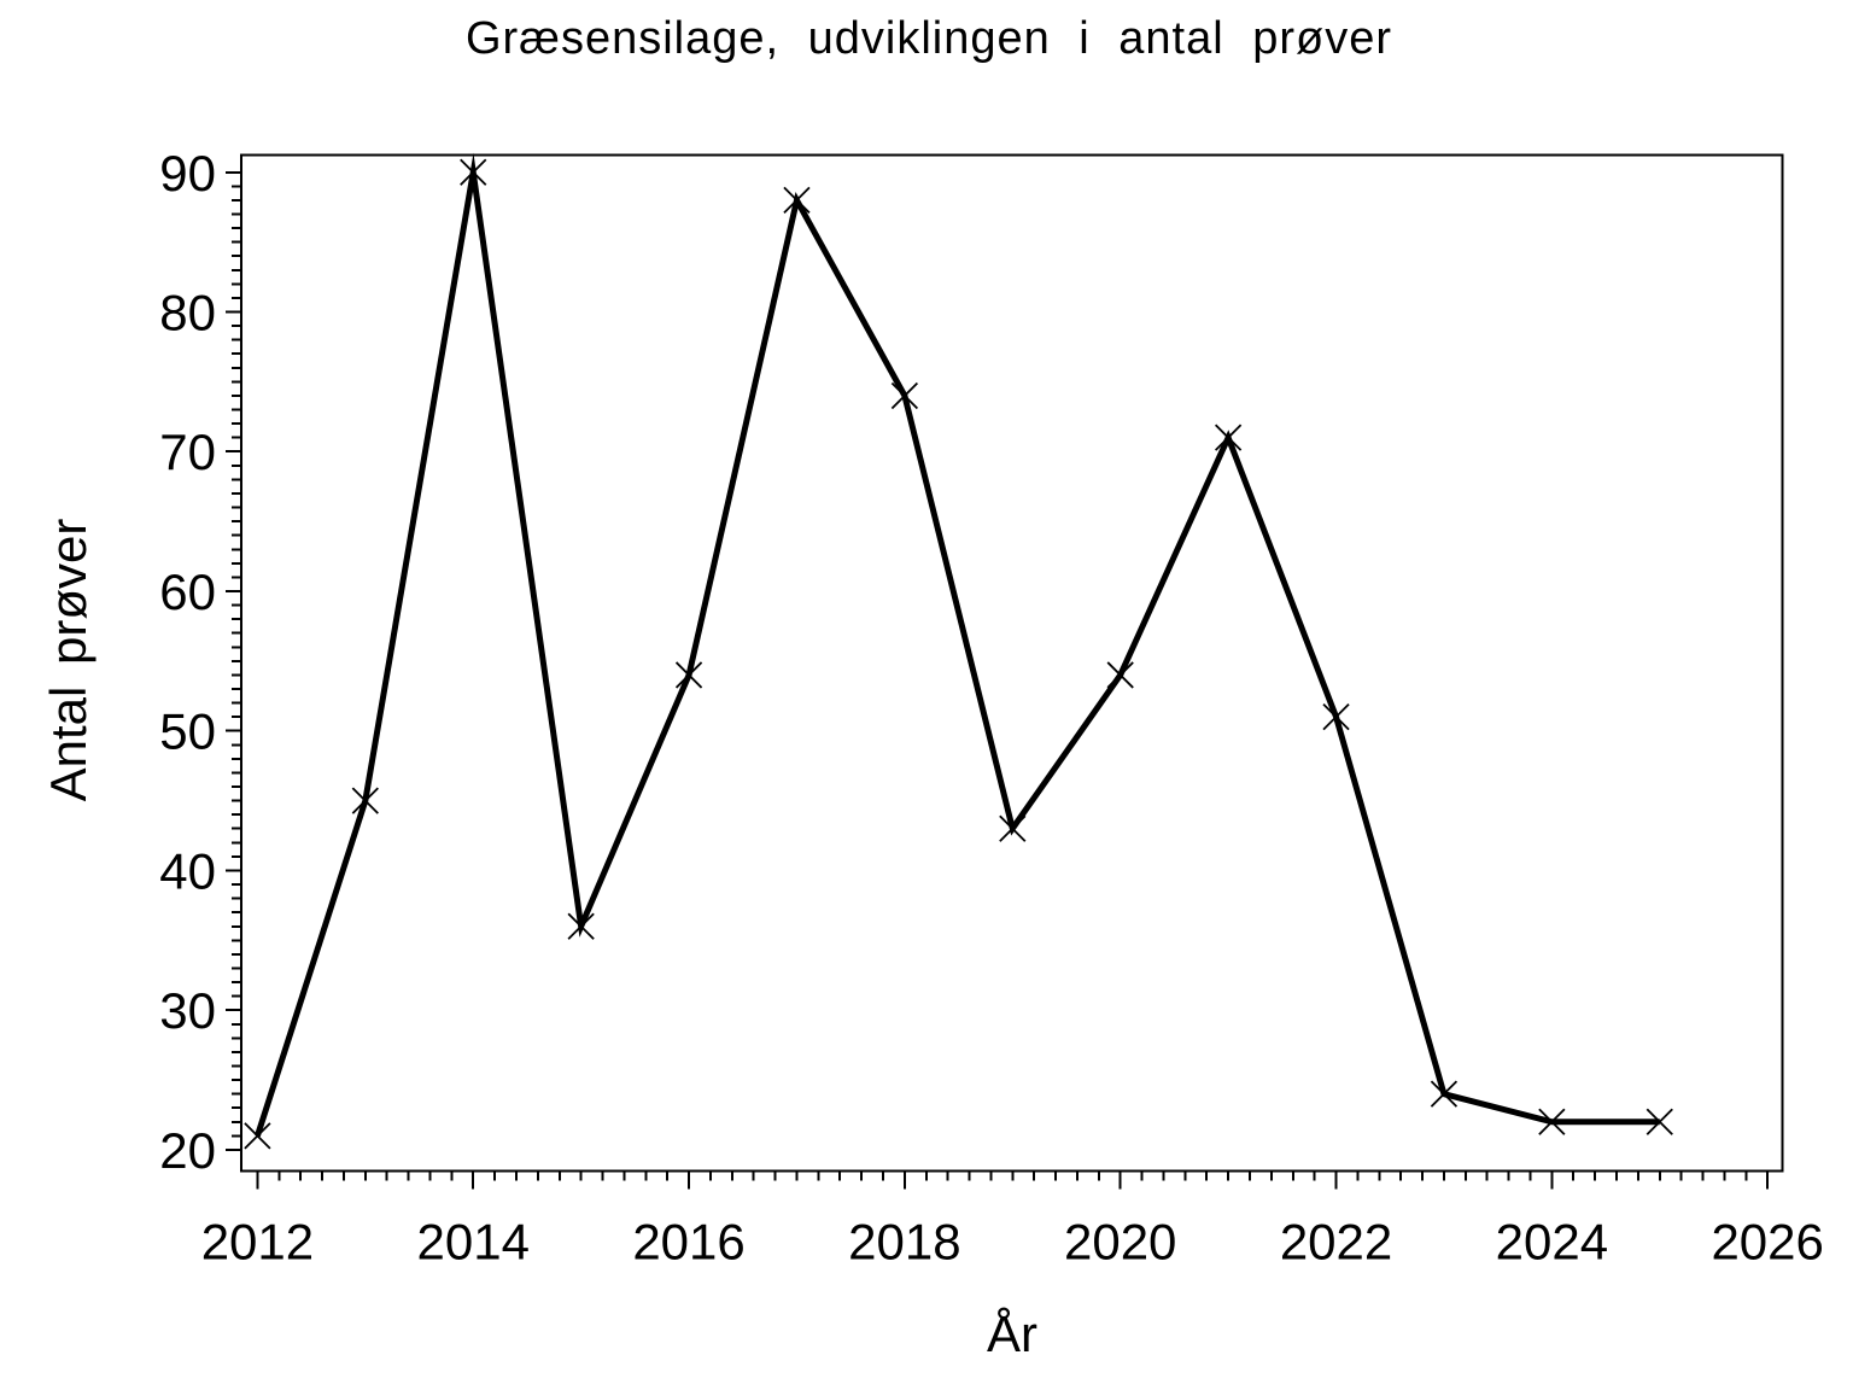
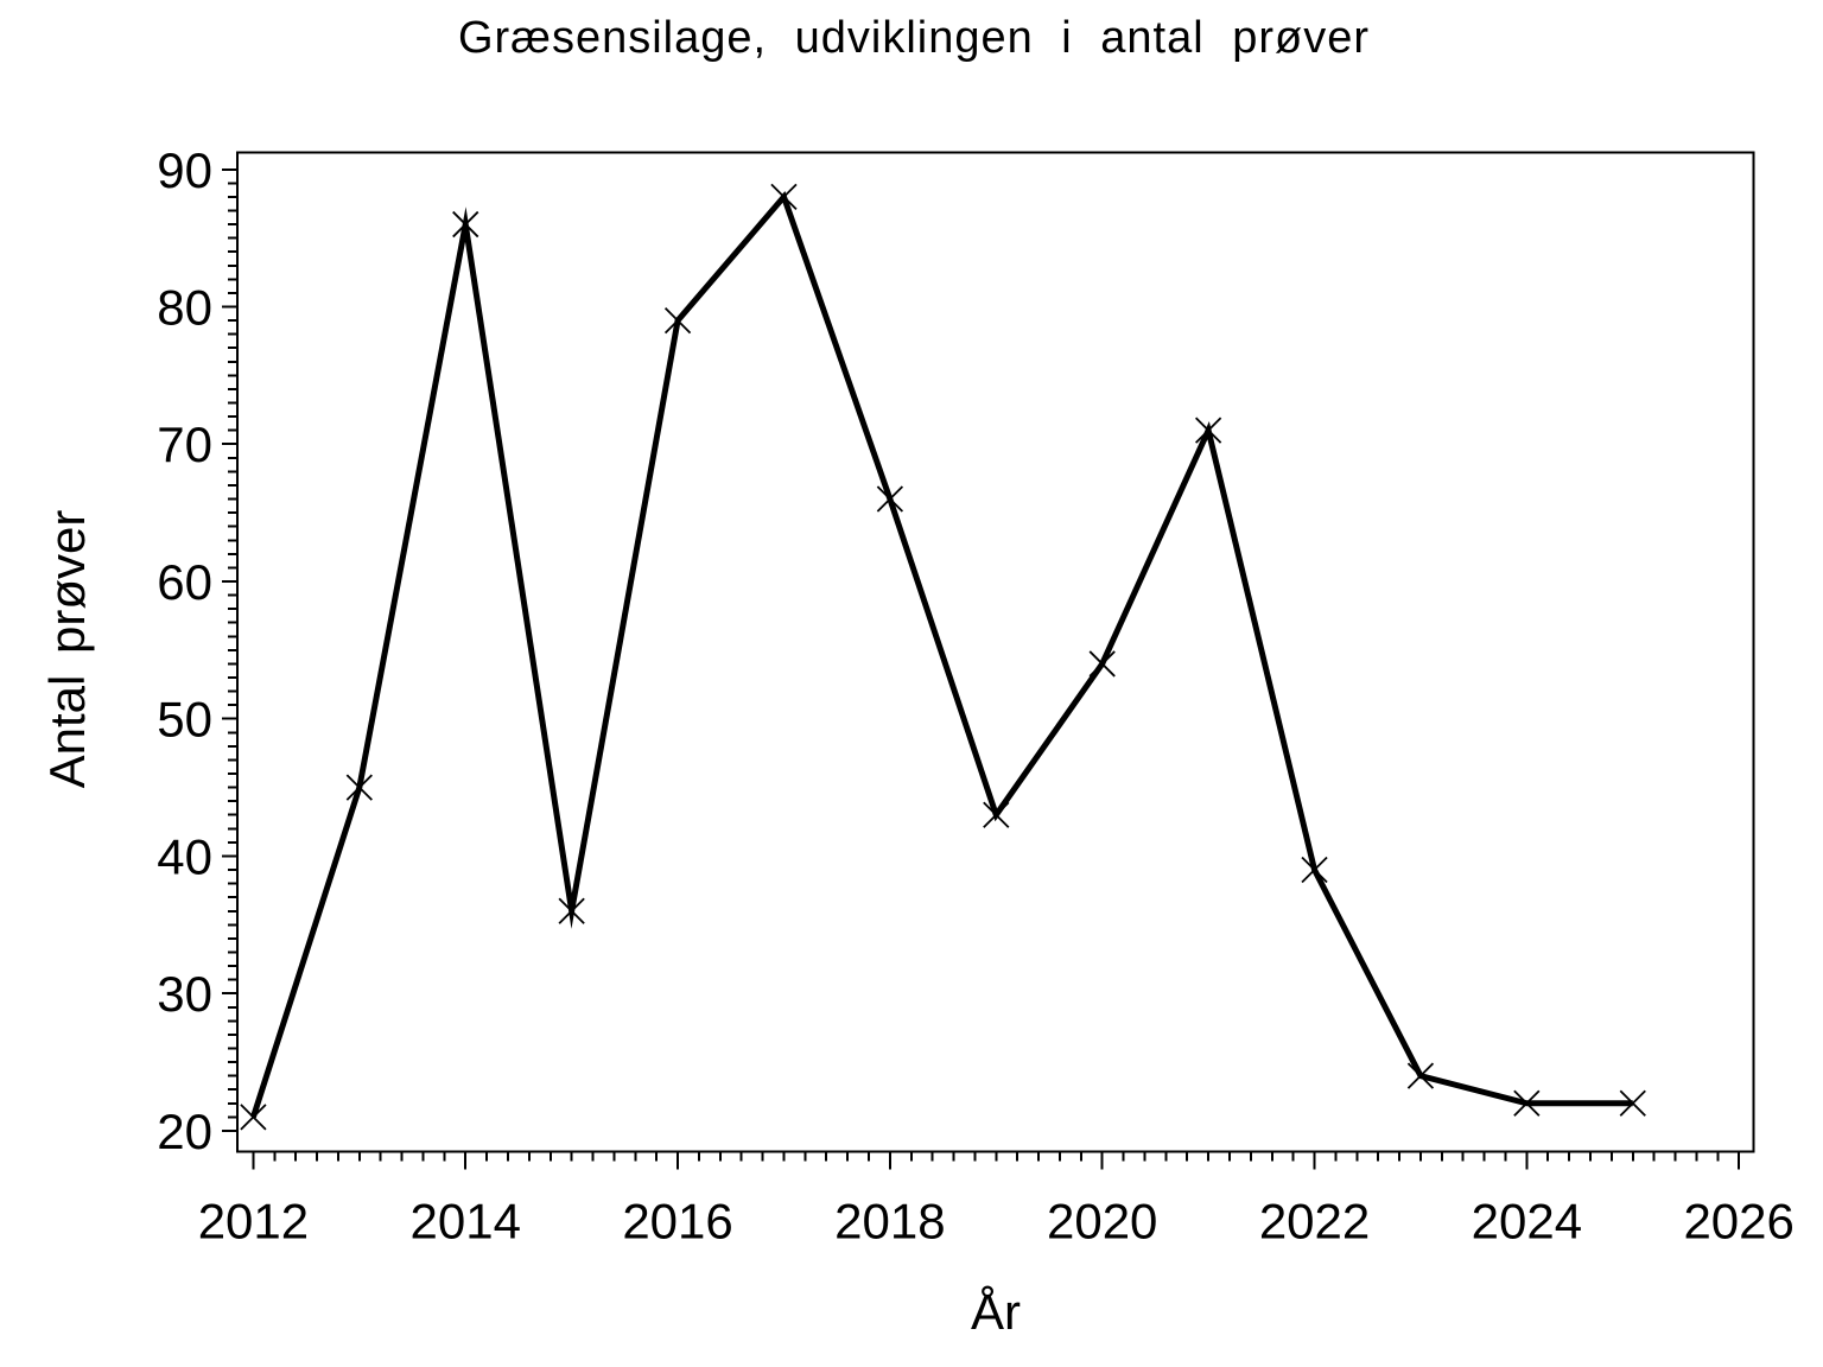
2014: 90 -> 86
2016: 54 -> 79
2018: 74 -> 66
2022: 51 -> 39
